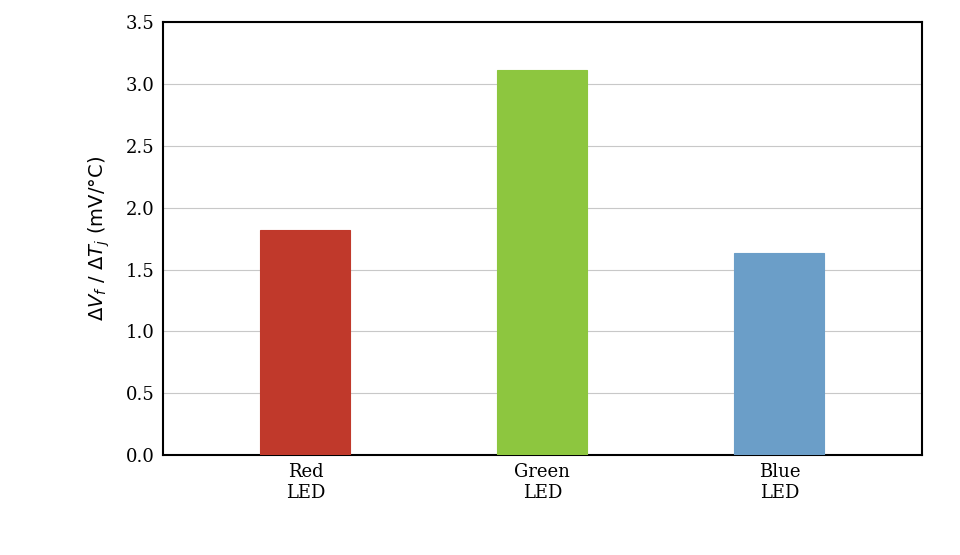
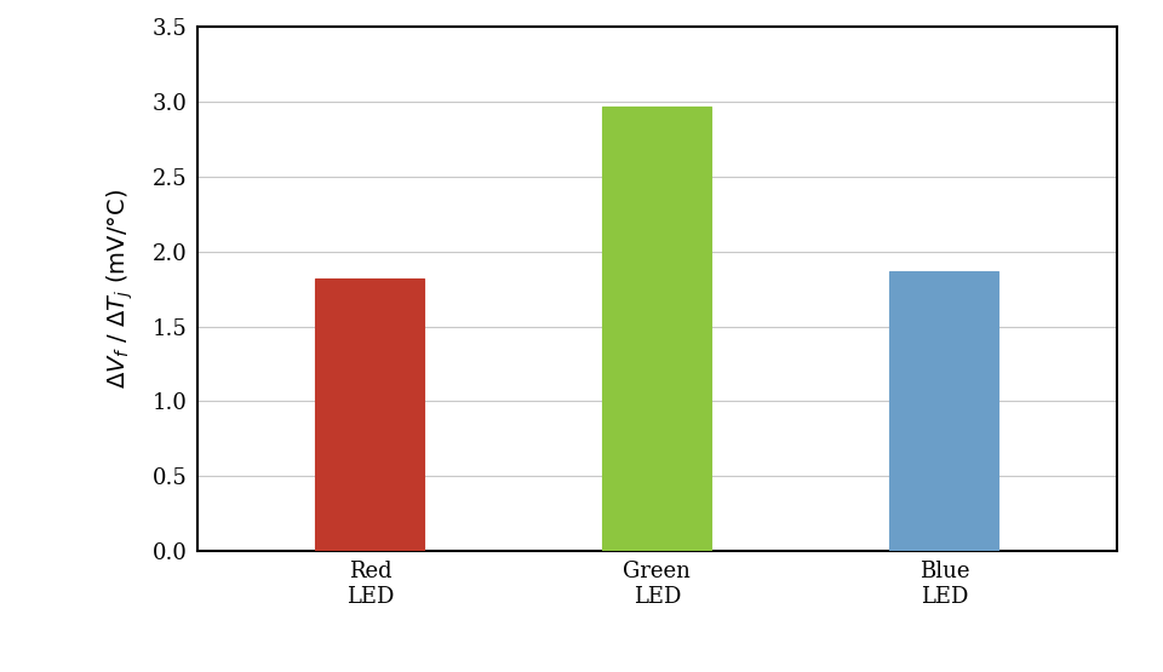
Green LED: 3.11 -> 2.97
Blue LED: 1.63 -> 1.87
